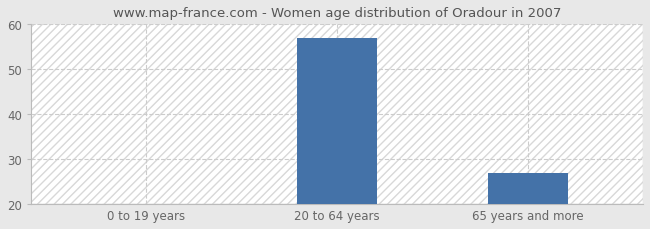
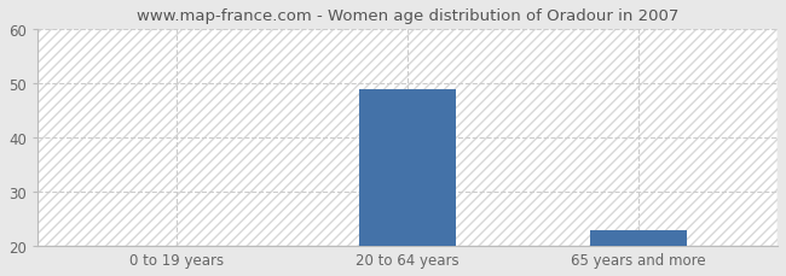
20 to 64 years: 57 -> 49
65 years and more: 27 -> 23
